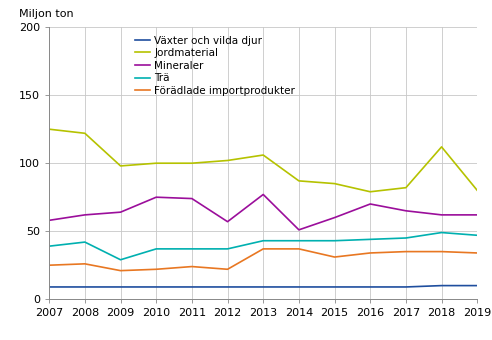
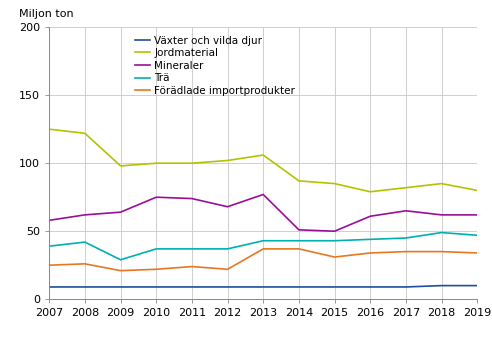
Mineraler/2012: 57 -> 68
Mineraler/2015: 60 -> 50
Mineraler/2016: 70 -> 61
Jordmaterial/2018: 112 -> 85
